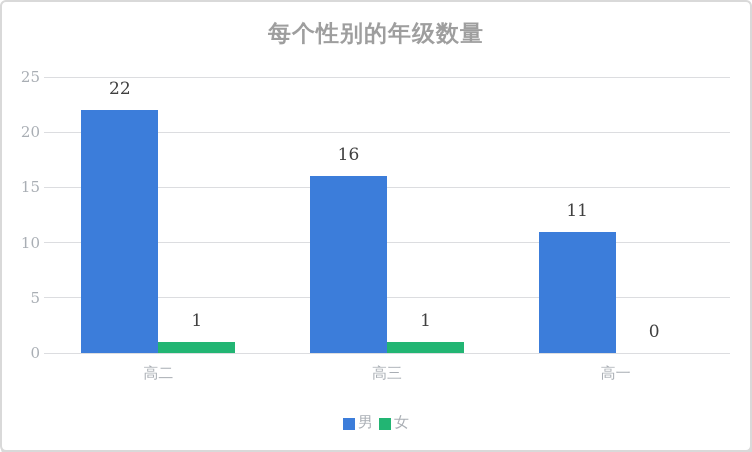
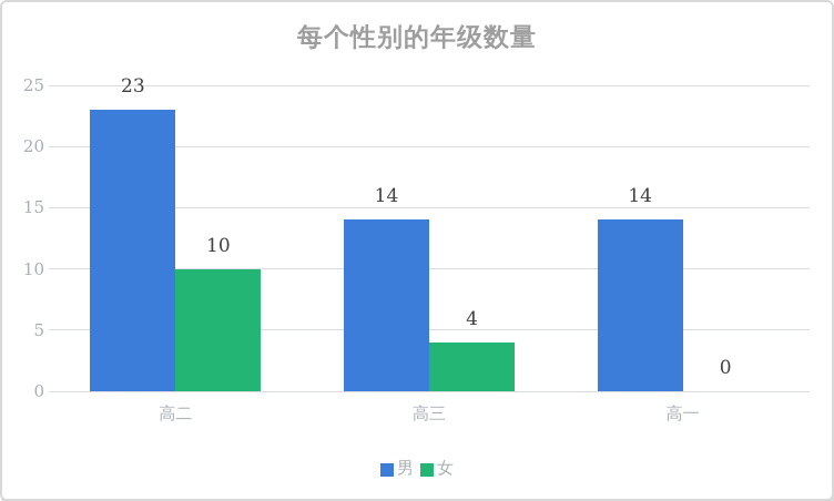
男/高二: 22 -> 23
女/高二: 1 -> 10
男/高三: 16 -> 14
女/高三: 1 -> 4
男/高一: 11 -> 14
